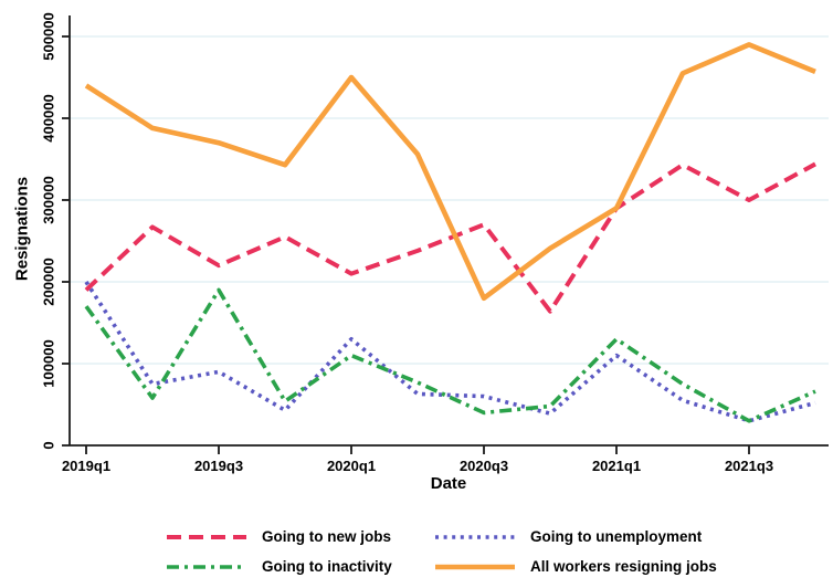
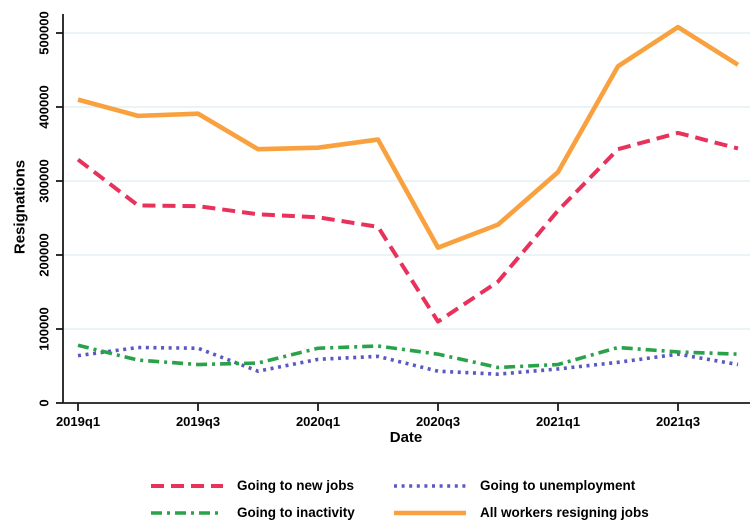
Going to new jobs/2019q1: 190000 -> 330000
Going to unemployment/2019q1: 200000 -> 60000
Going to inactivity/2019q1: 170000 -> 80000
All workers resigning jobs/2019q1: 440000 -> 410000
Going to new jobs/2019q3: 220000 -> 270000
Going to unemployment/2019q3: 90000 -> 70000
Going to inactivity/2019q3: 190000 -> 50000
All workers resigning jobs/2019q3: 370000 -> 390000
Going to new jobs/2020q1: 210000 -> 250000
Going to unemployment/2020q1: 130000 -> 60000
Going to inactivity/2020q1: 110000 -> 70000
All workers resigning jobs/2020q1: 450000 -> 340000
Going to new jobs/2020q3: 270000 -> 110000
Going to unemployment/2020q3: 60000 -> 40000
Going to inactivity/2020q3: 40000 -> 70000
All workers resigning jobs/2020q3: 180000 -> 210000
Going to new jobs/2021q1: 290000 -> 260000
Going to unemployment/2021q1: 110000 -> 50000
Going to inactivity/2021q1: 130000 -> 50000
All workers resigning jobs/2021q1: 290000 -> 310000
Going to new jobs/2021q3: 300000 -> 360000
Going to unemployment/2021q3: 30000 -> 70000
Going to inactivity/2021q3: 30000 -> 70000
All workers resigning jobs/2021q3: 490000 -> 510000
